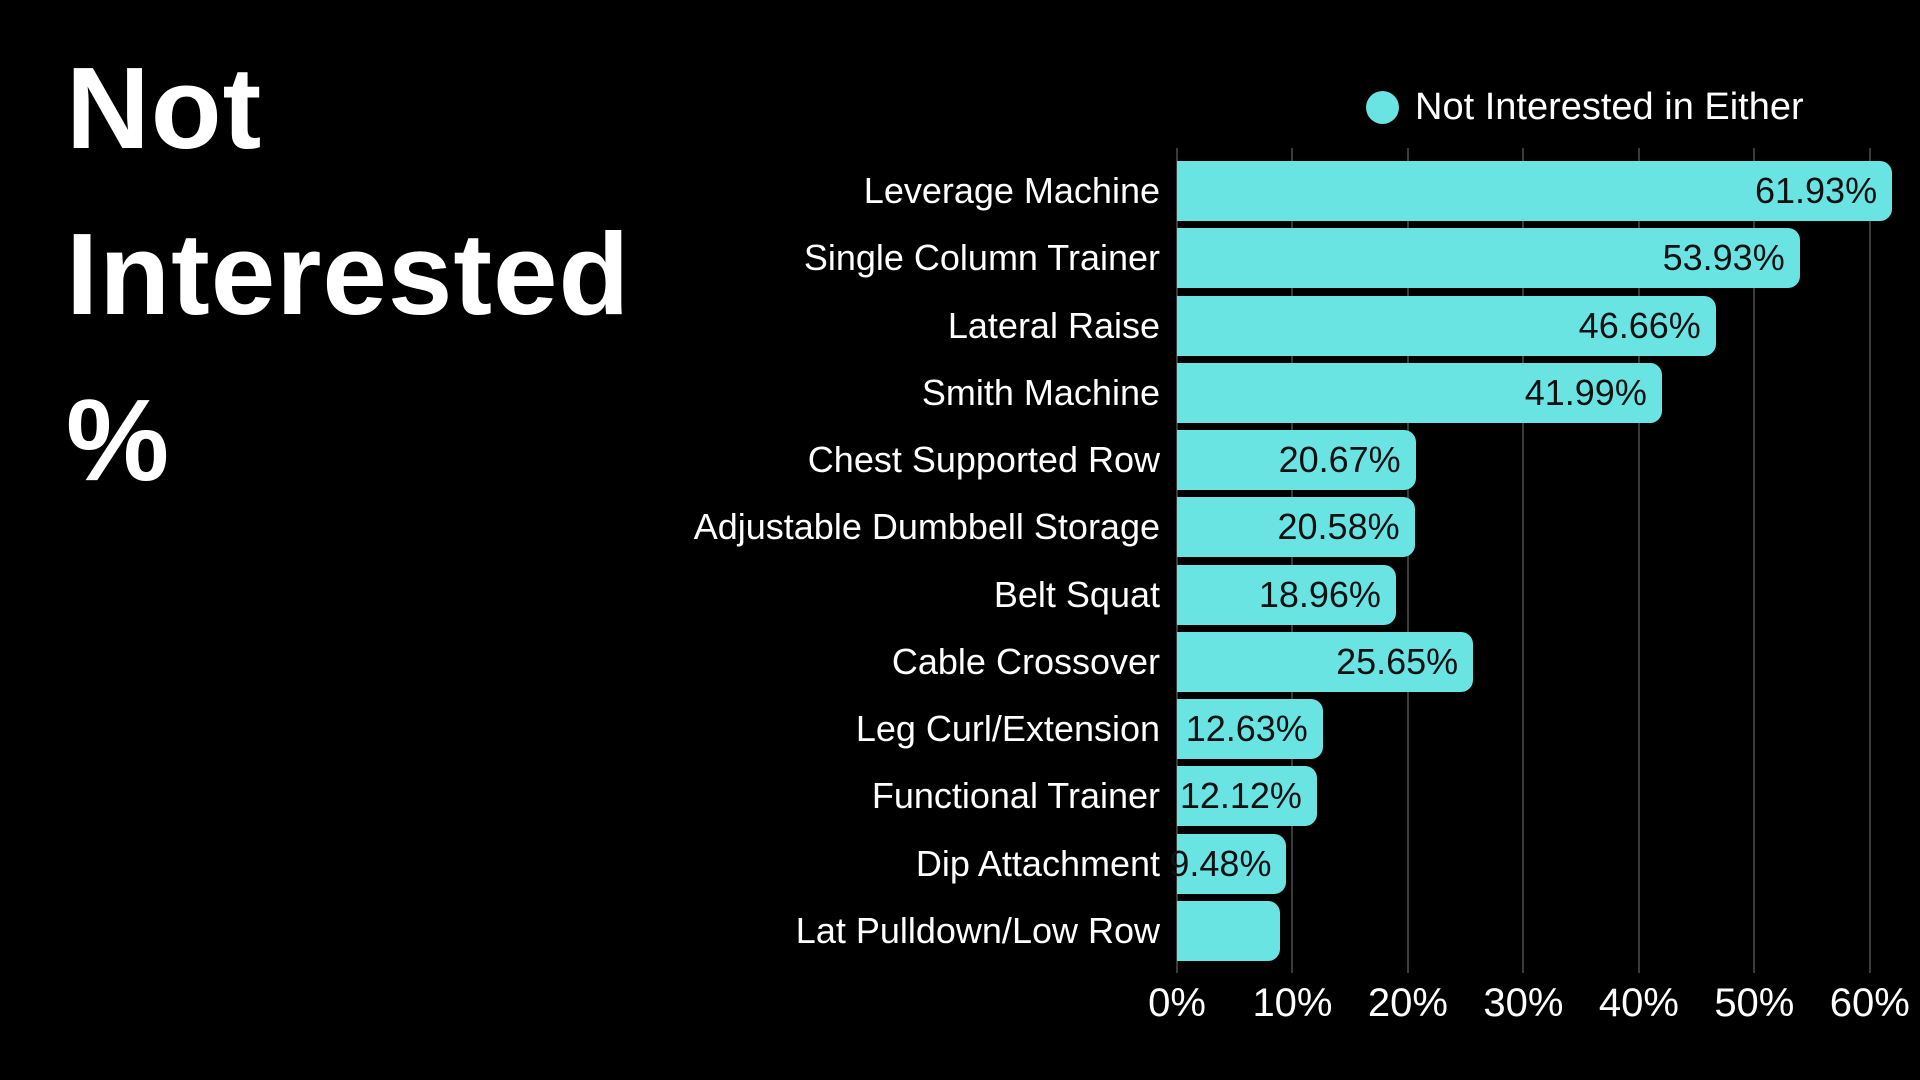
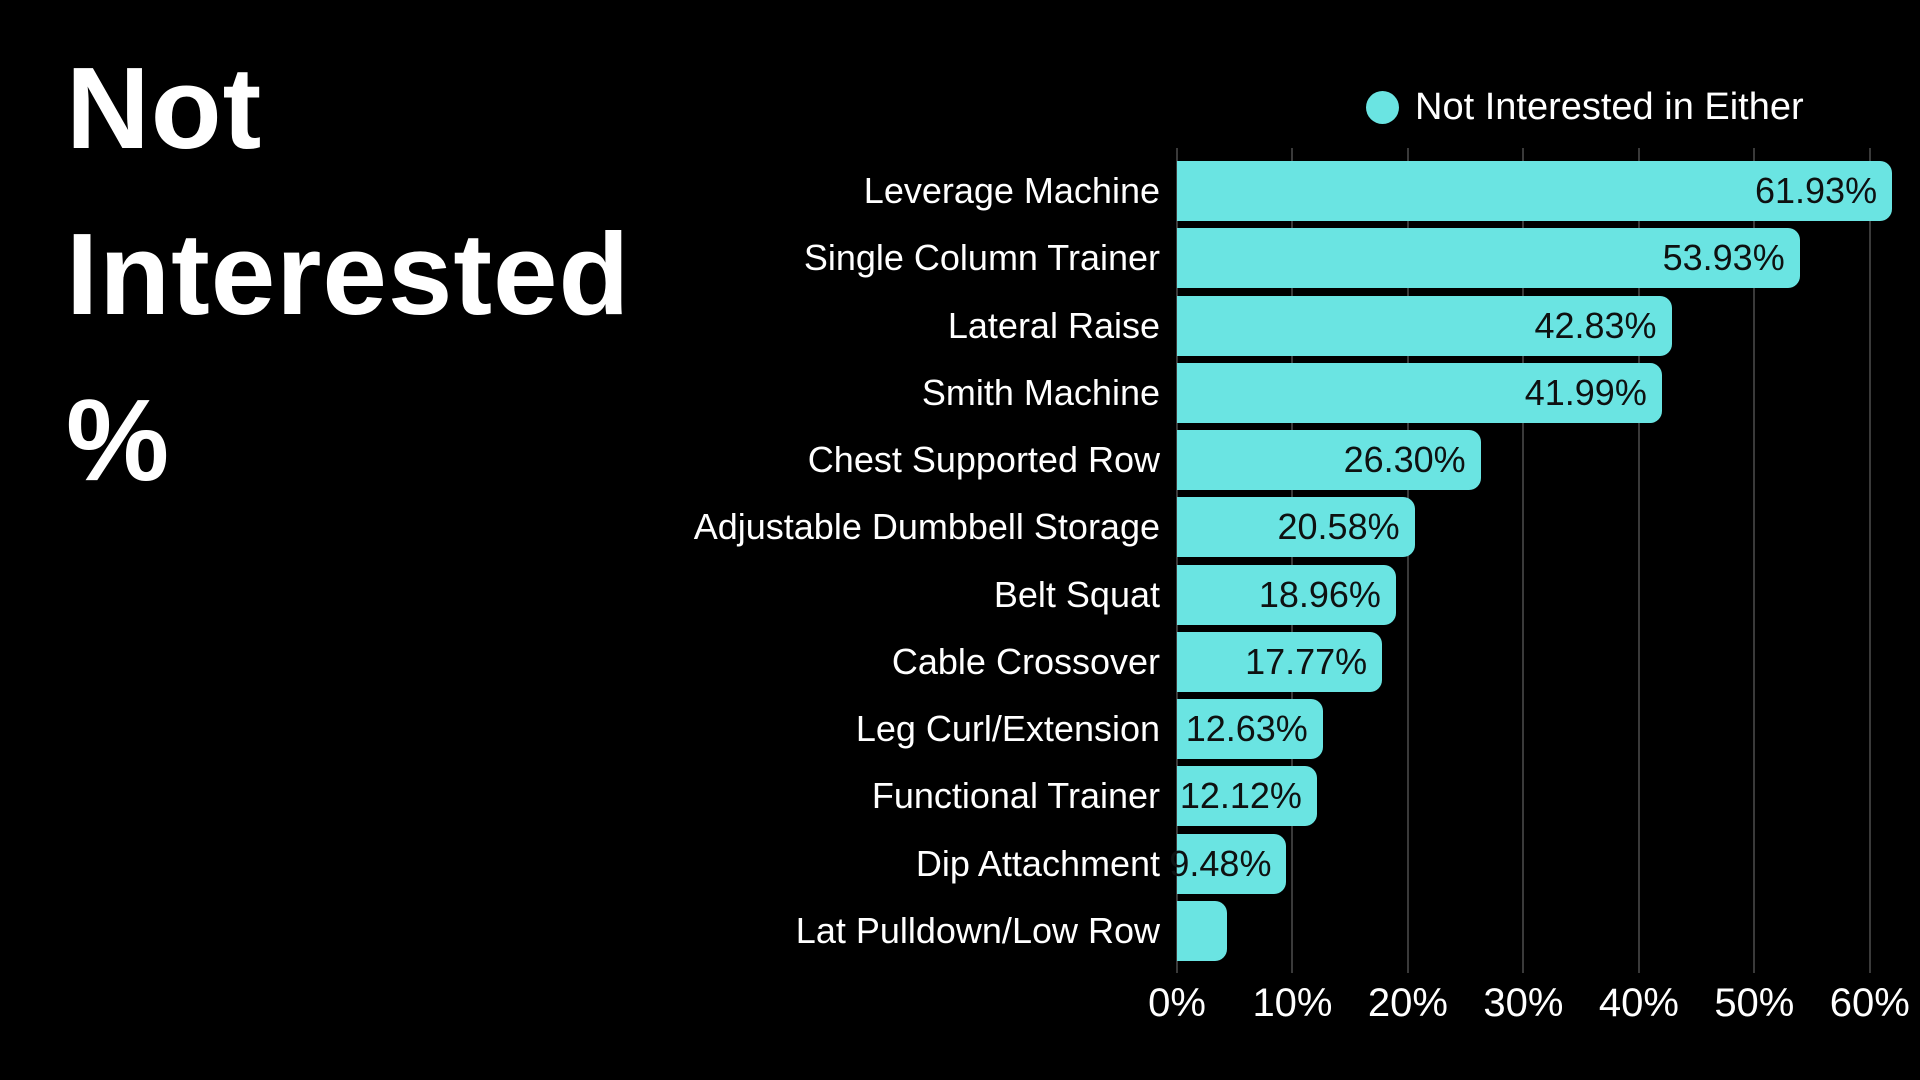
Lateral Raise: 46.66% -> 42.83%
Chest Supported Row: 20.67% -> 26.30%
Cable Crossover: 25.65% -> 17.77%
Lat Pulldown/Low Row: 8.9% -> 4.3%
